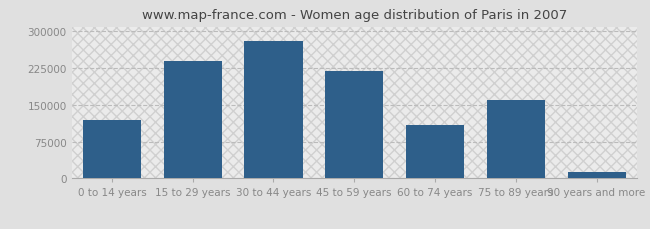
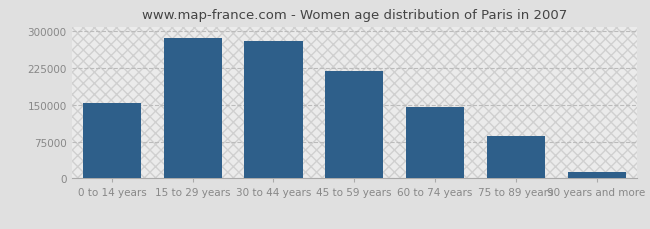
0 to 14 years: 120000 -> 153000
15 to 29 years: 240000 -> 286000
60 to 74 years: 110000 -> 146000
75 to 89 years: 160000 -> 86000
